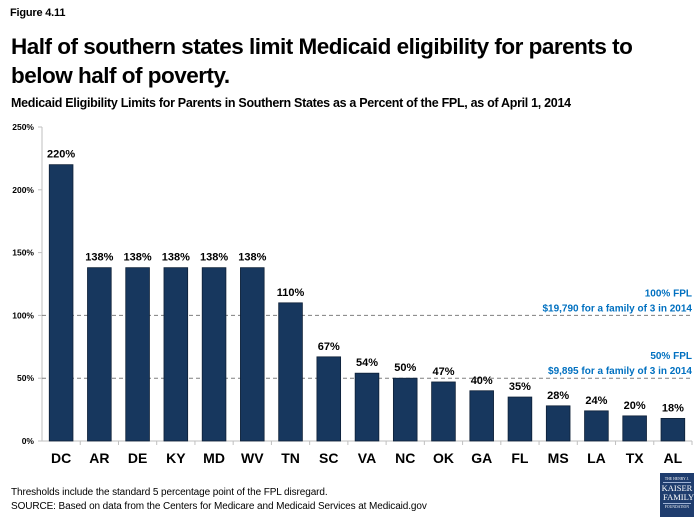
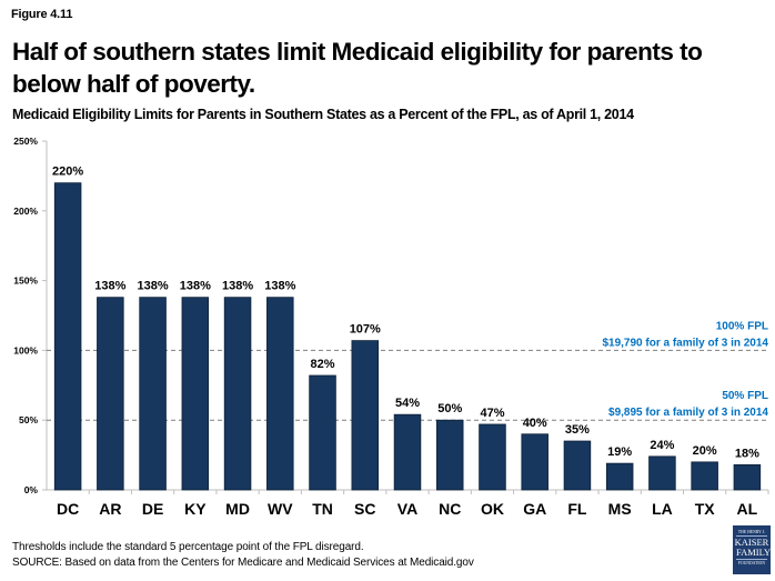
TN: 110% -> 82%
SC: 67% -> 107%
MS: 28% -> 19%
